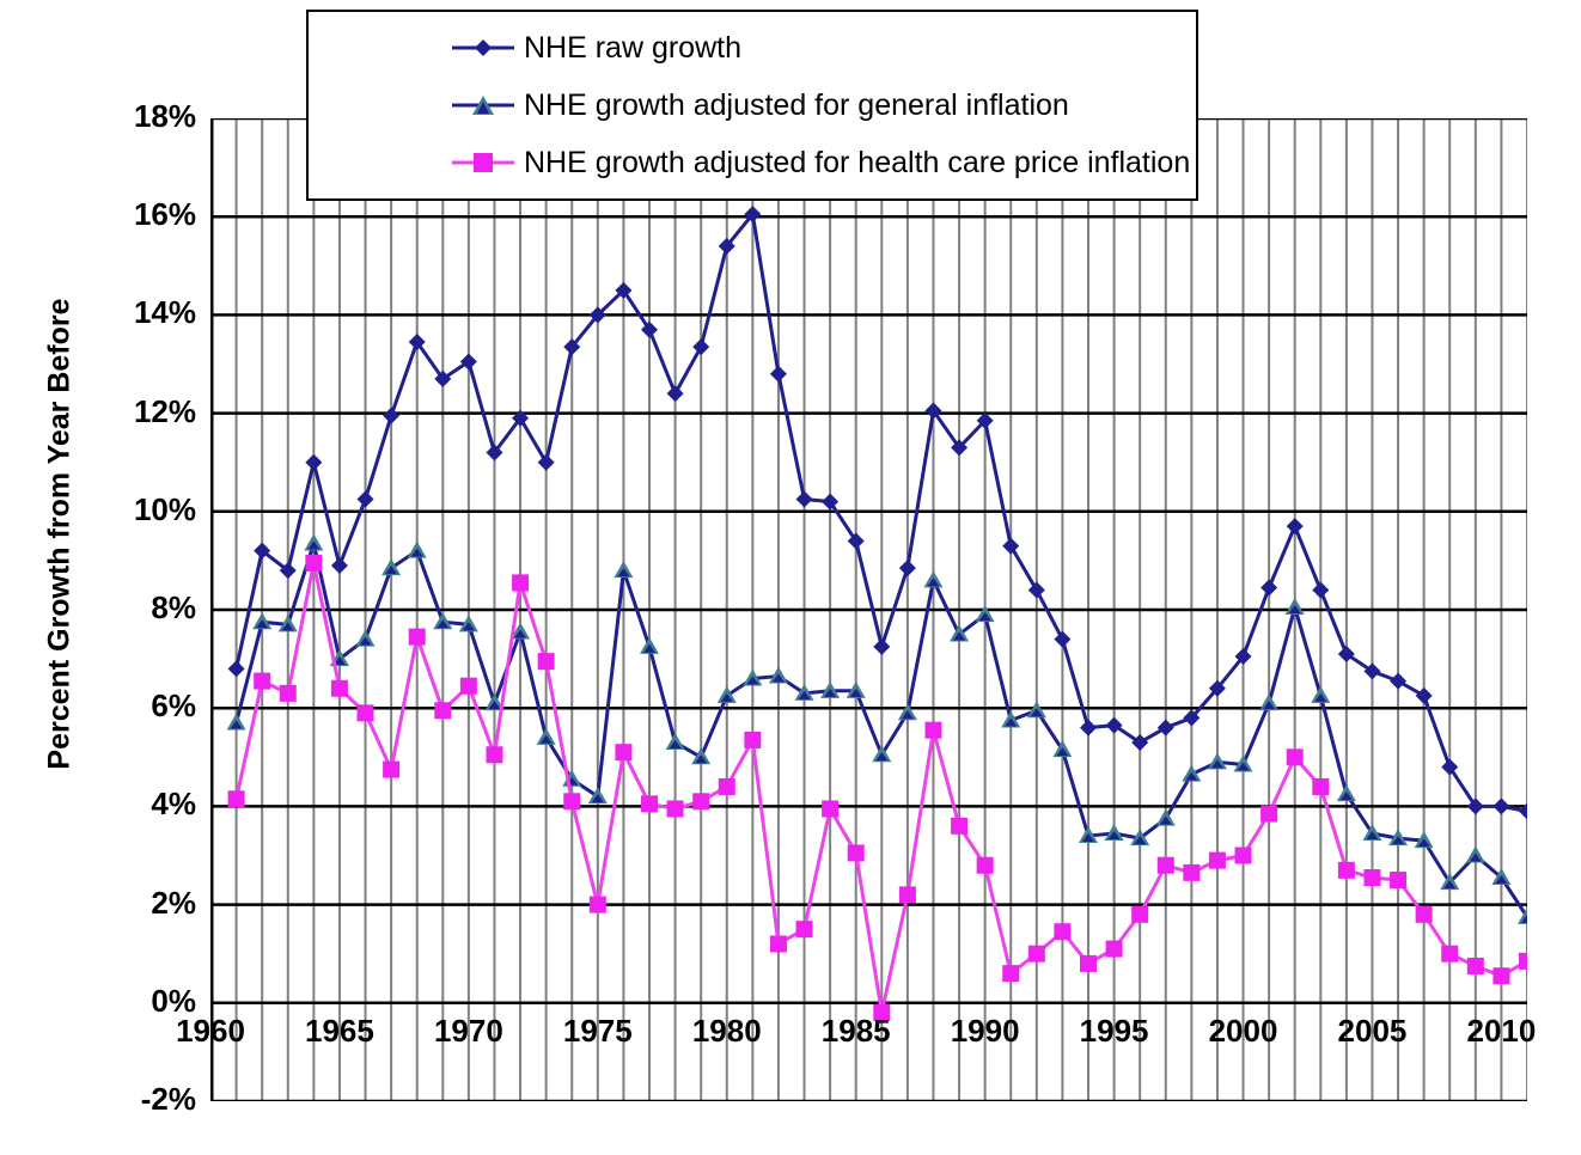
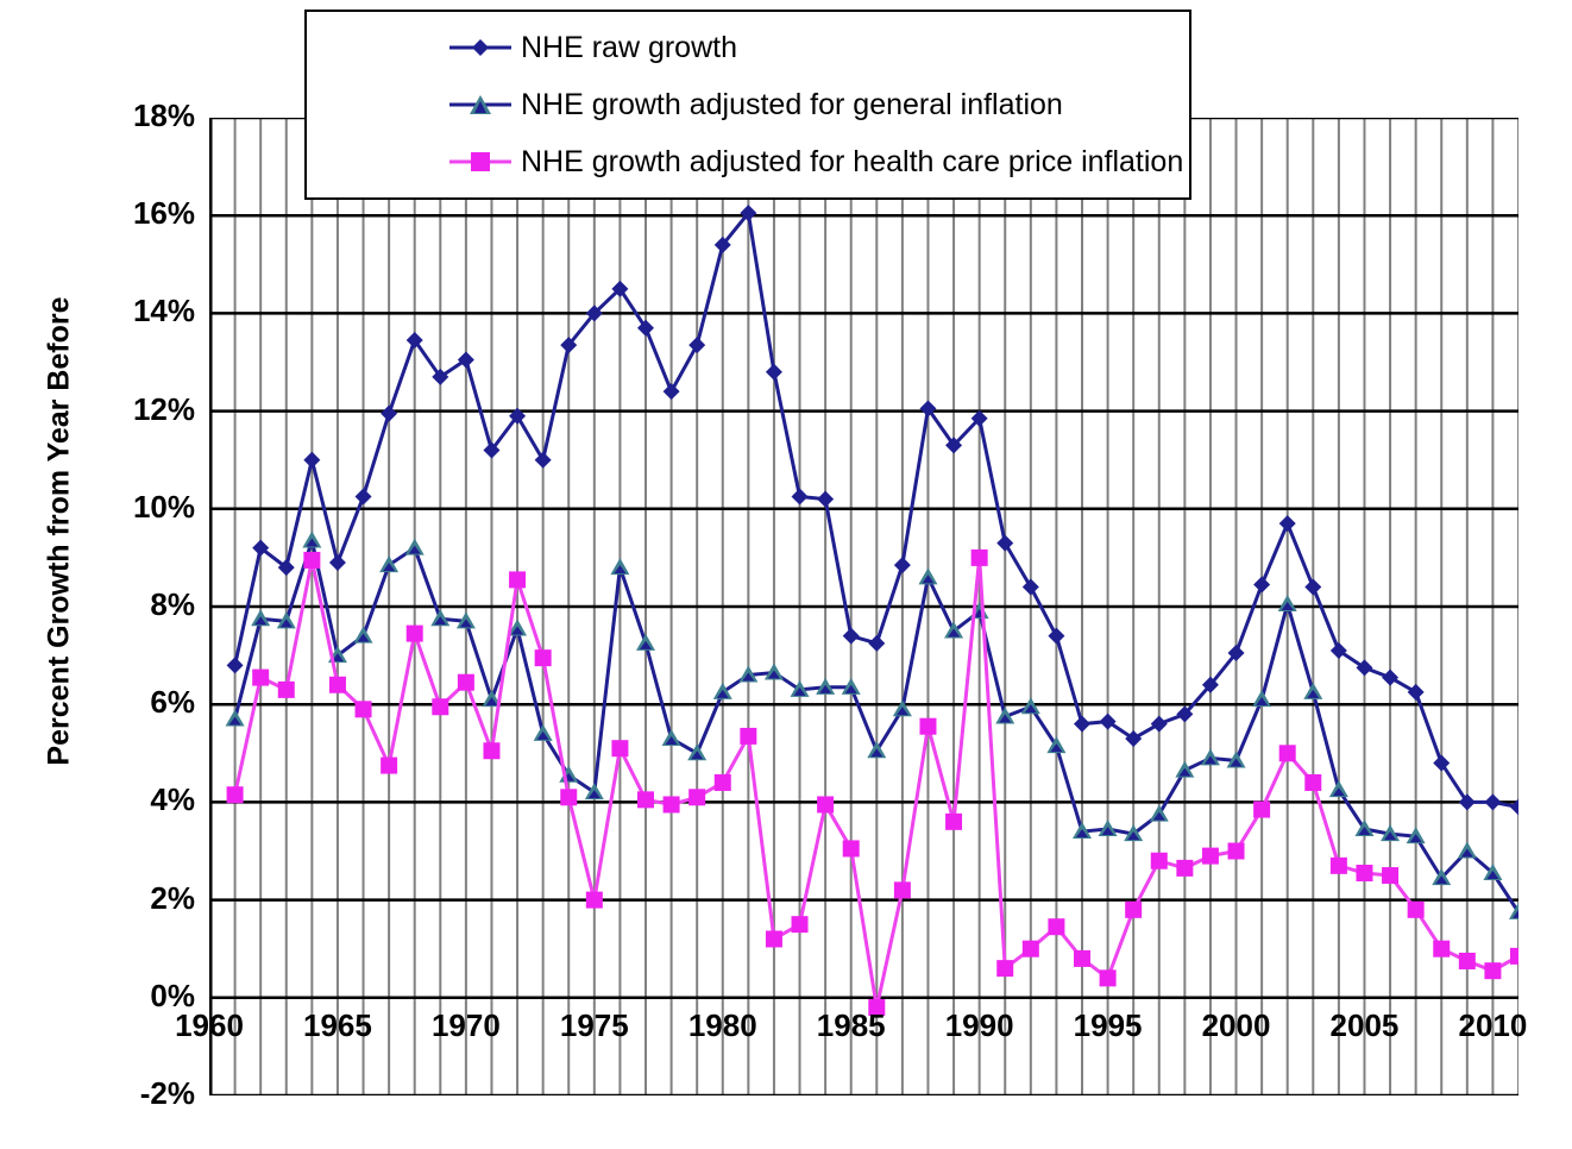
NHE raw growth/1985: 9.4% -> 7.4%
NHE growth adjusted for health care price inflation/1990: 2.8% -> 9.0%
NHE growth adjusted for health care price inflation/1995: 1.1% -> 0.4%
